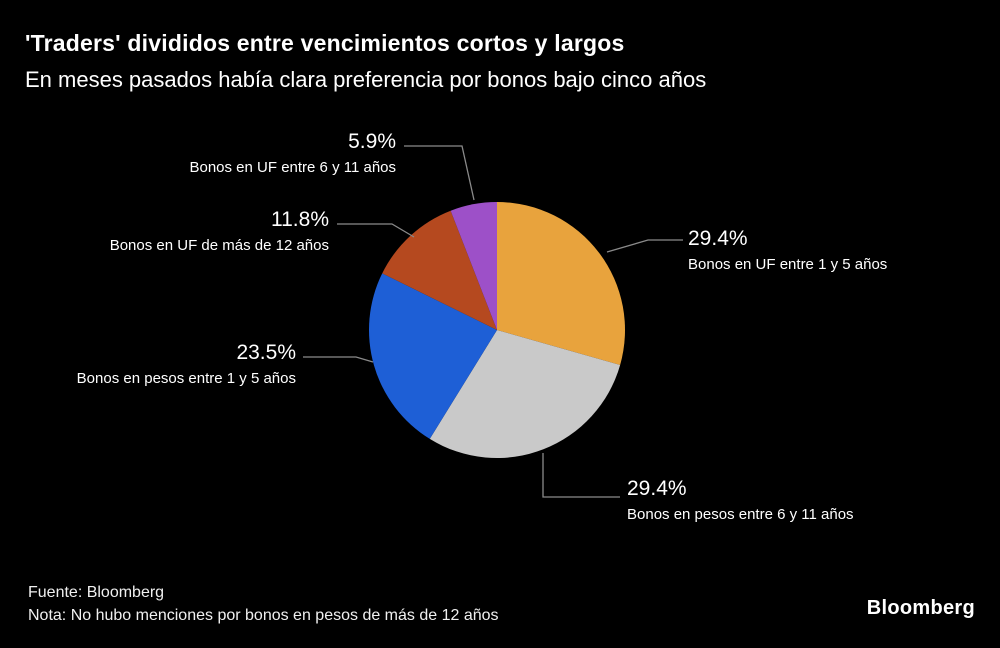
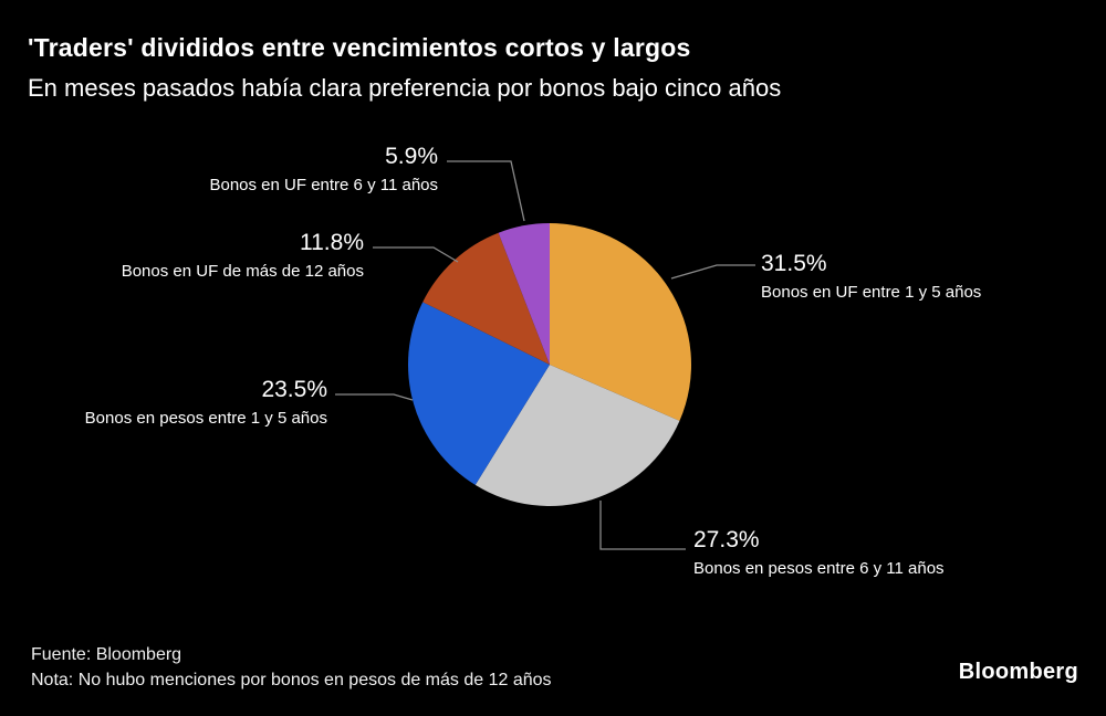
Bonos en UF entre 1 y 5 años: 29.4% -> 31.5%
Bonos en pesos entre 6 y 11 años: 29.4% -> 27.3%
